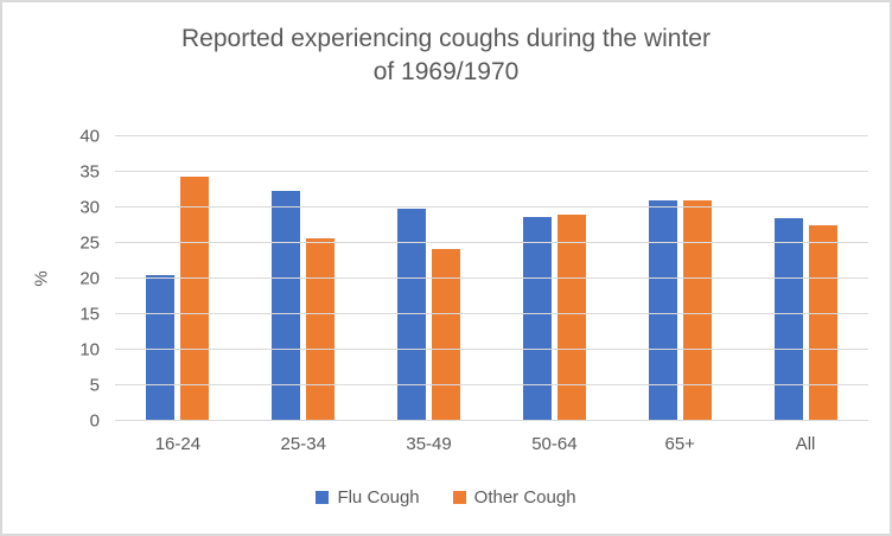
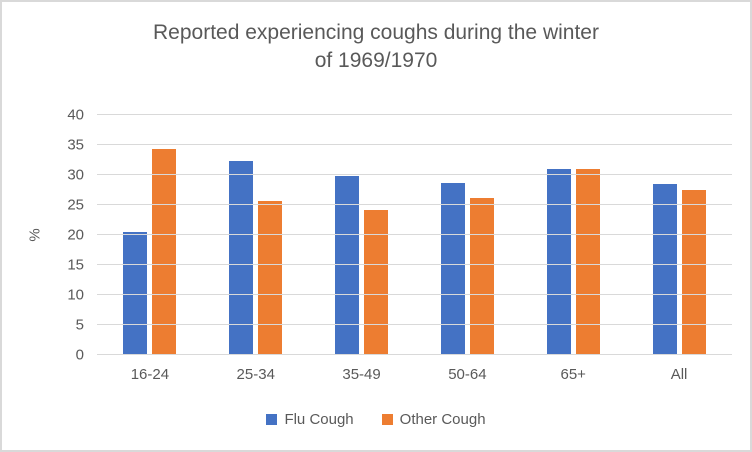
Other Cough/50-64: 29 -> 26
